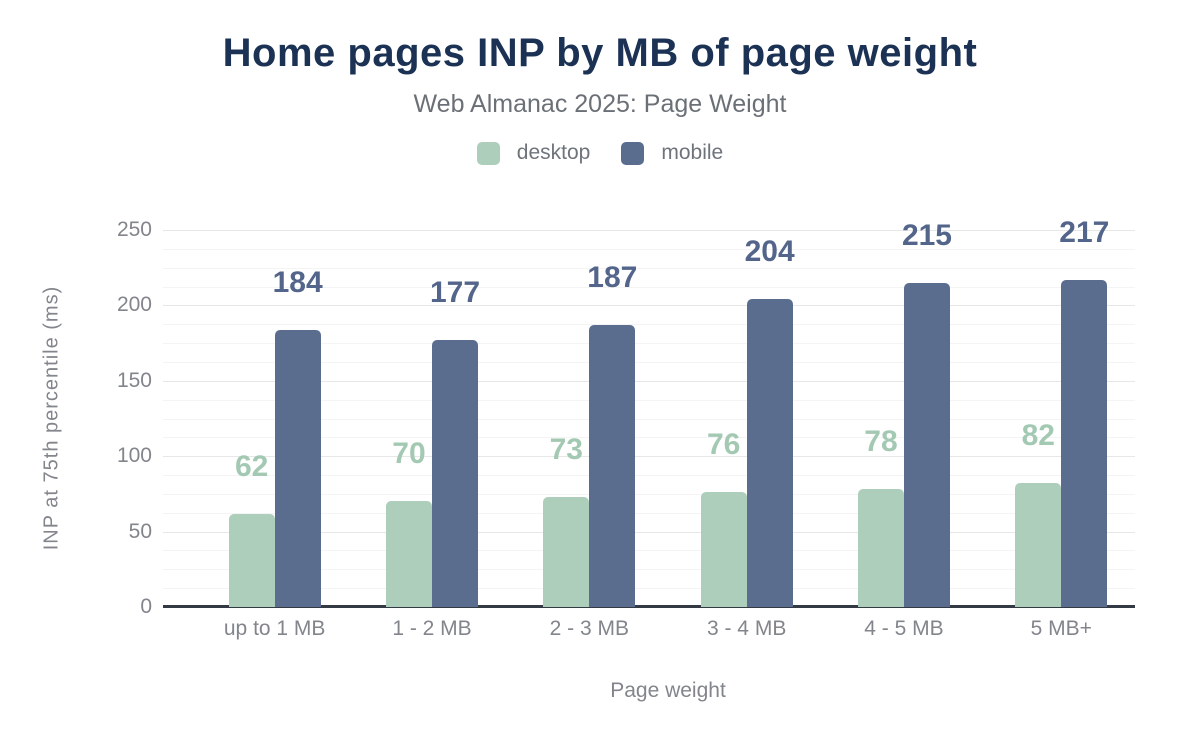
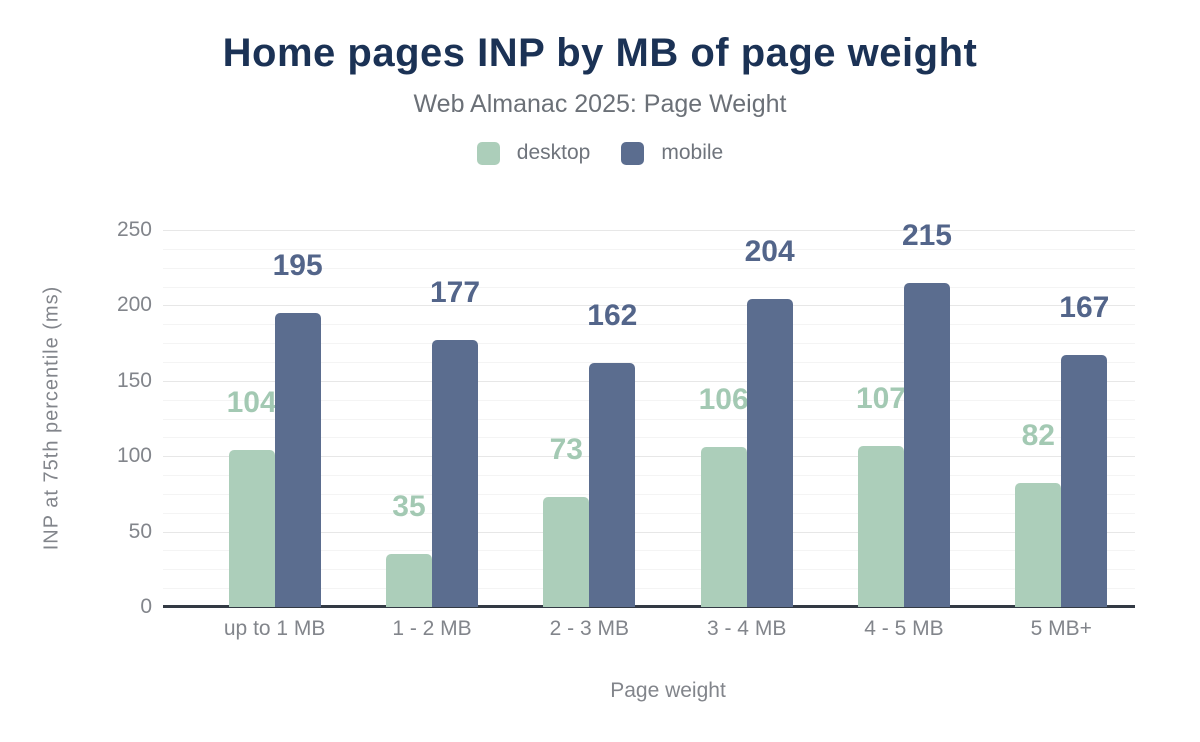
desktop/up to 1 MB: 62 -> 104
mobile/up to 1 MB: 184 -> 195
desktop/1 - 2 MB: 70 -> 35
mobile/2 - 3 MB: 187 -> 162
desktop/3 - 4 MB: 76 -> 106
desktop/4 - 5 MB: 78 -> 107
mobile/5 MB+: 217 -> 167
